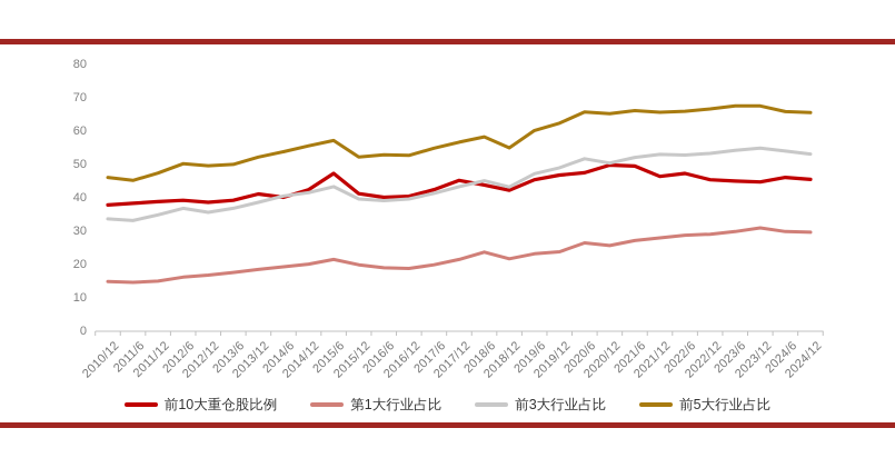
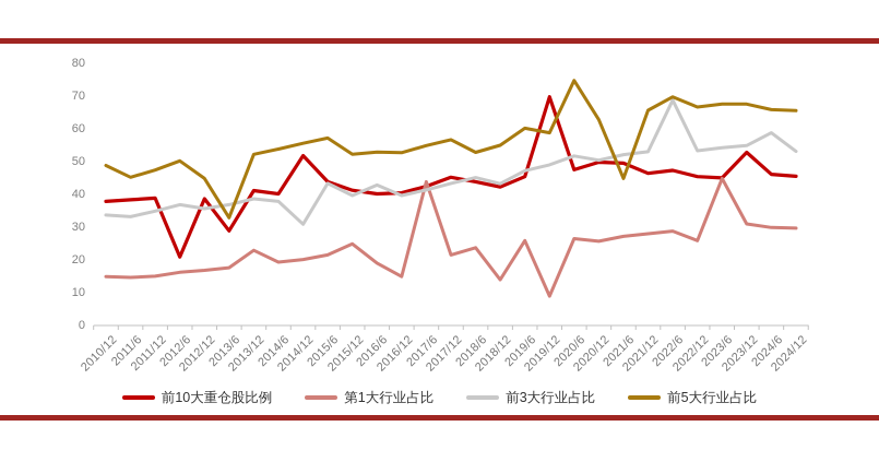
前5大行业占比/2010/12: 46 -> 49
前10大重仓股比例/2012/6: 39 -> 21
前5大行业占比/2012/12: 50 -> 45
前10大重仓股比例/2013/6: 39 -> 29
前5大行业占比/2013/6: 50 -> 33
第1大行业占比/2013/12: 19 -> 23
前3大行业占比/2014/6: 41 -> 38
前10大重仓股比例/2014/12: 43 -> 52
前3大行业占比/2014/12: 42 -> 31
前10大重仓股比例/2015/6: 48 -> 44
第1大行业占比/2015/12: 20 -> 25
前3大行业占比/2016/6: 39 -> 43
第1大行业占比/2016/12: 19 -> 15
第1大行业占比/2017/6: 20 -> 44
前5大行业占比/2018/6: 58 -> 53
第1大行业占比/2018/12: 22 -> 14
第1大行业占比/2019/6: 23 -> 26
前10大重仓股比例/2019/12: 47 -> 70
第1大行业占比/2019/12: 24 -> 9
前5大行业占比/2019/12: 63 -> 59
前5大行业占比/2020/6: 66 -> 75
前5大行业占比/2020/12: 66 -> 63
前5大行业占比/2021/6: 66 -> 45
前3大行业占比/2022/6: 53 -> 69
前5大行业占比/2022/6: 66 -> 70
第1大行业占比/2022/12: 29 -> 26
第1大行业占比/2023/6: 30 -> 45
前10大重仓股比例/2023/12: 45 -> 53
前3大行业占比/2024/6: 54 -> 59
